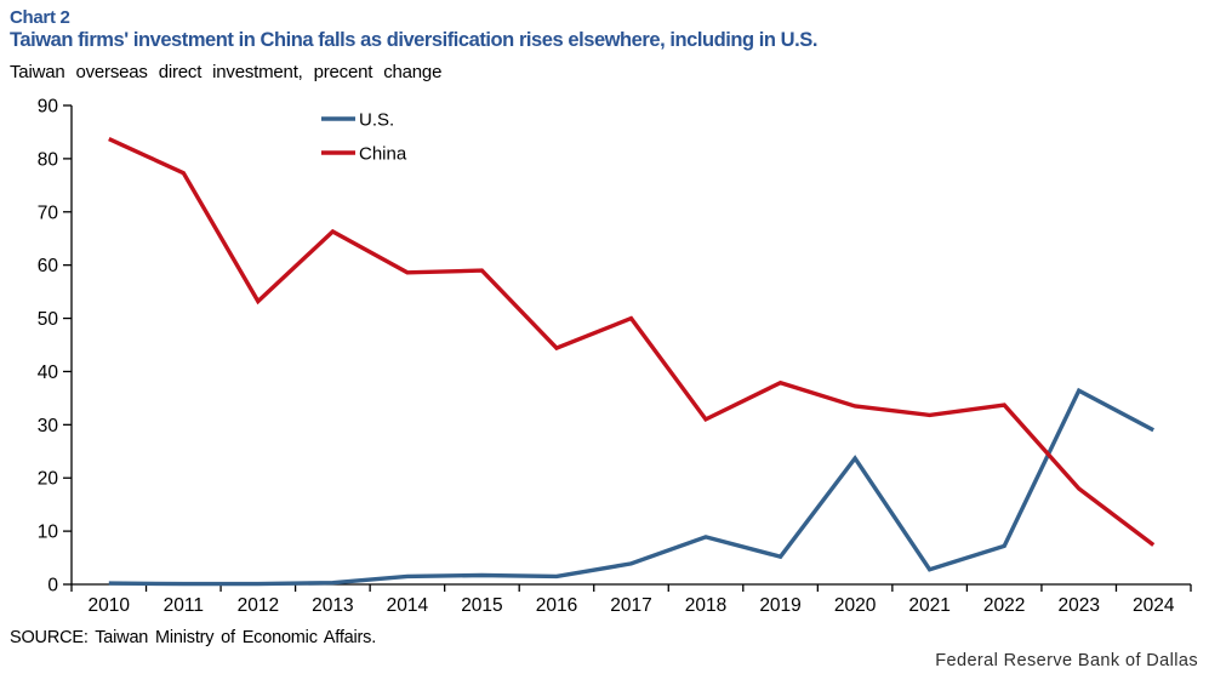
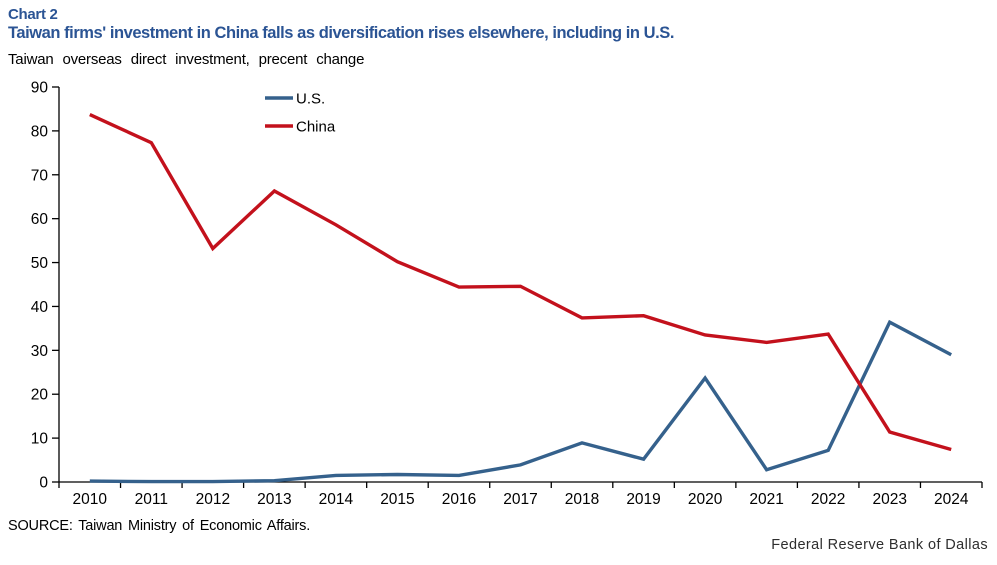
China/2015: 59 -> 50
China/2017: 50 -> 45
China/2018: 31 -> 37
China/2023: 18 -> 11
